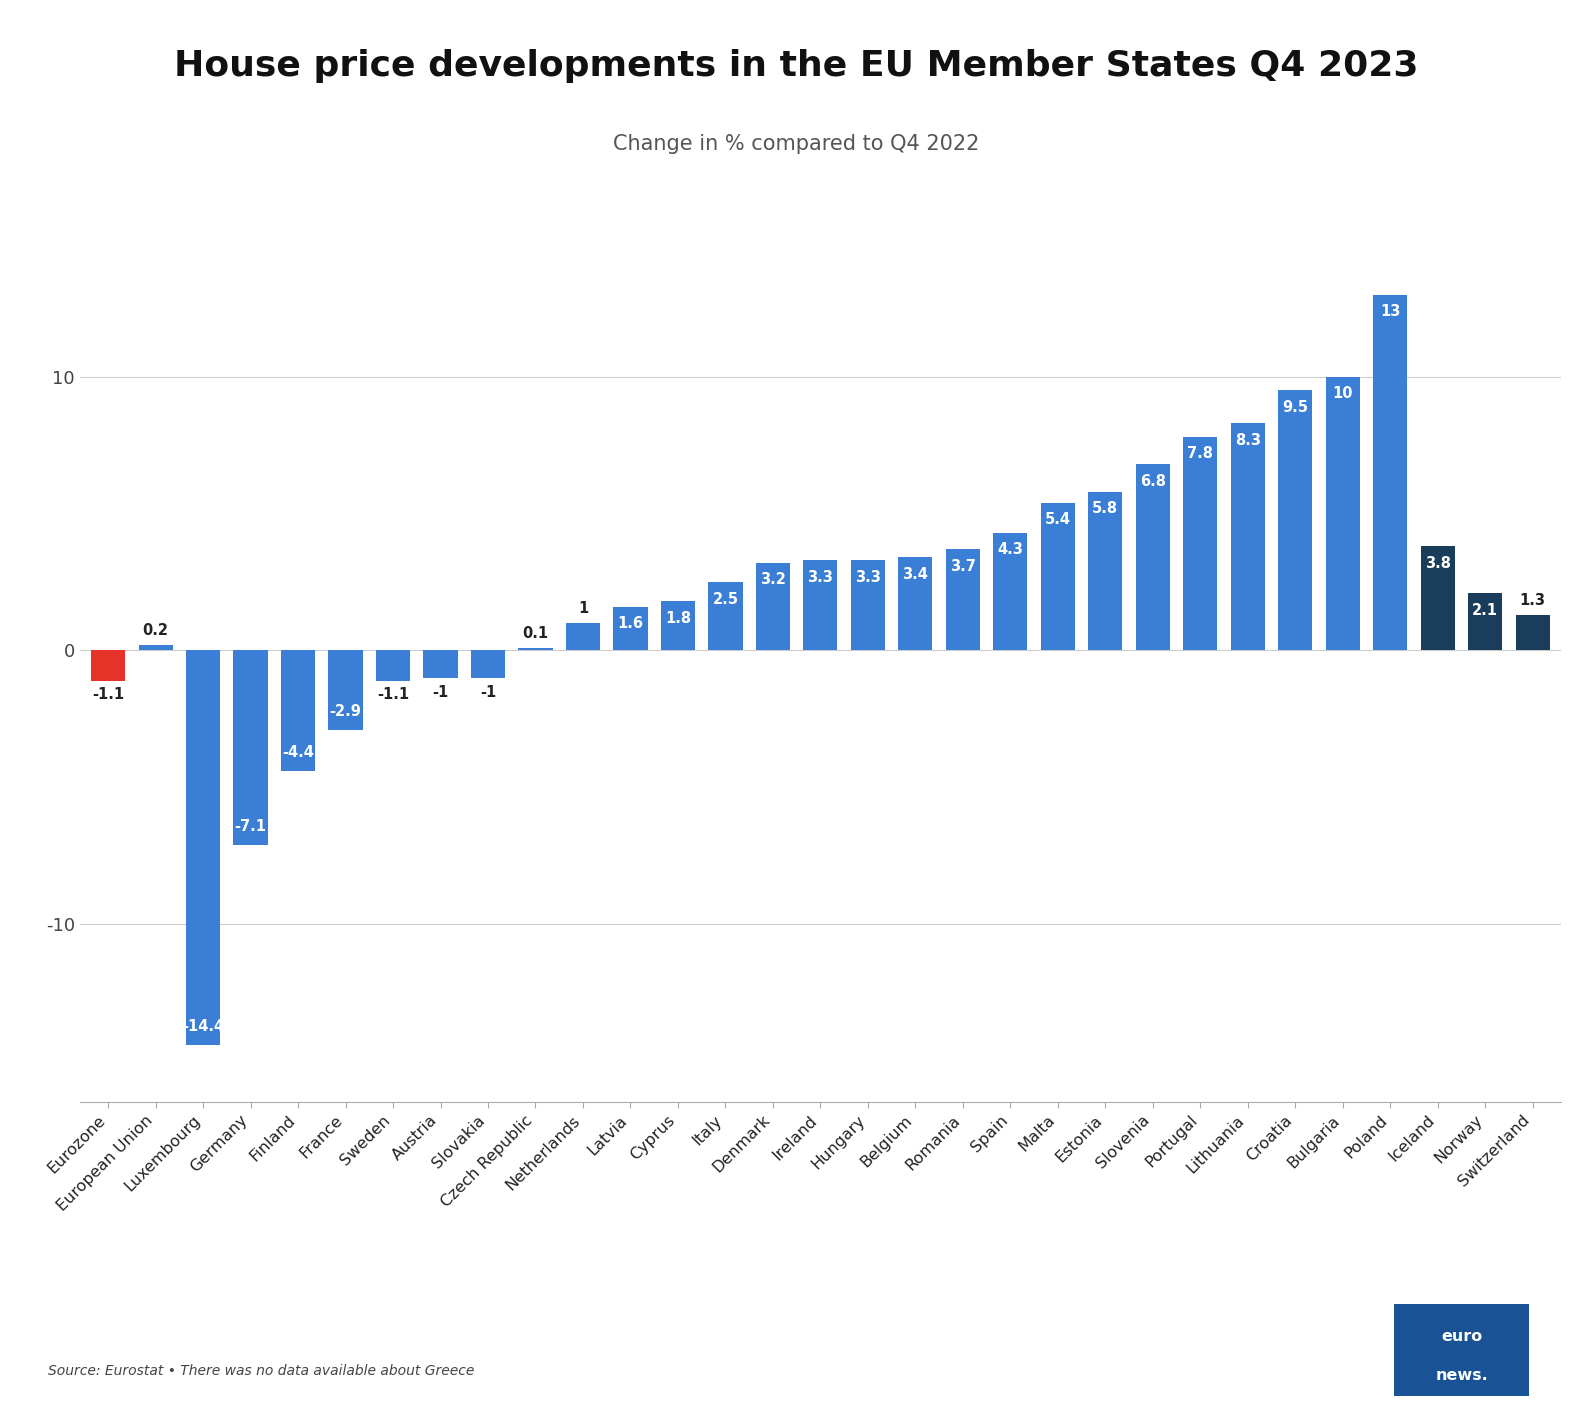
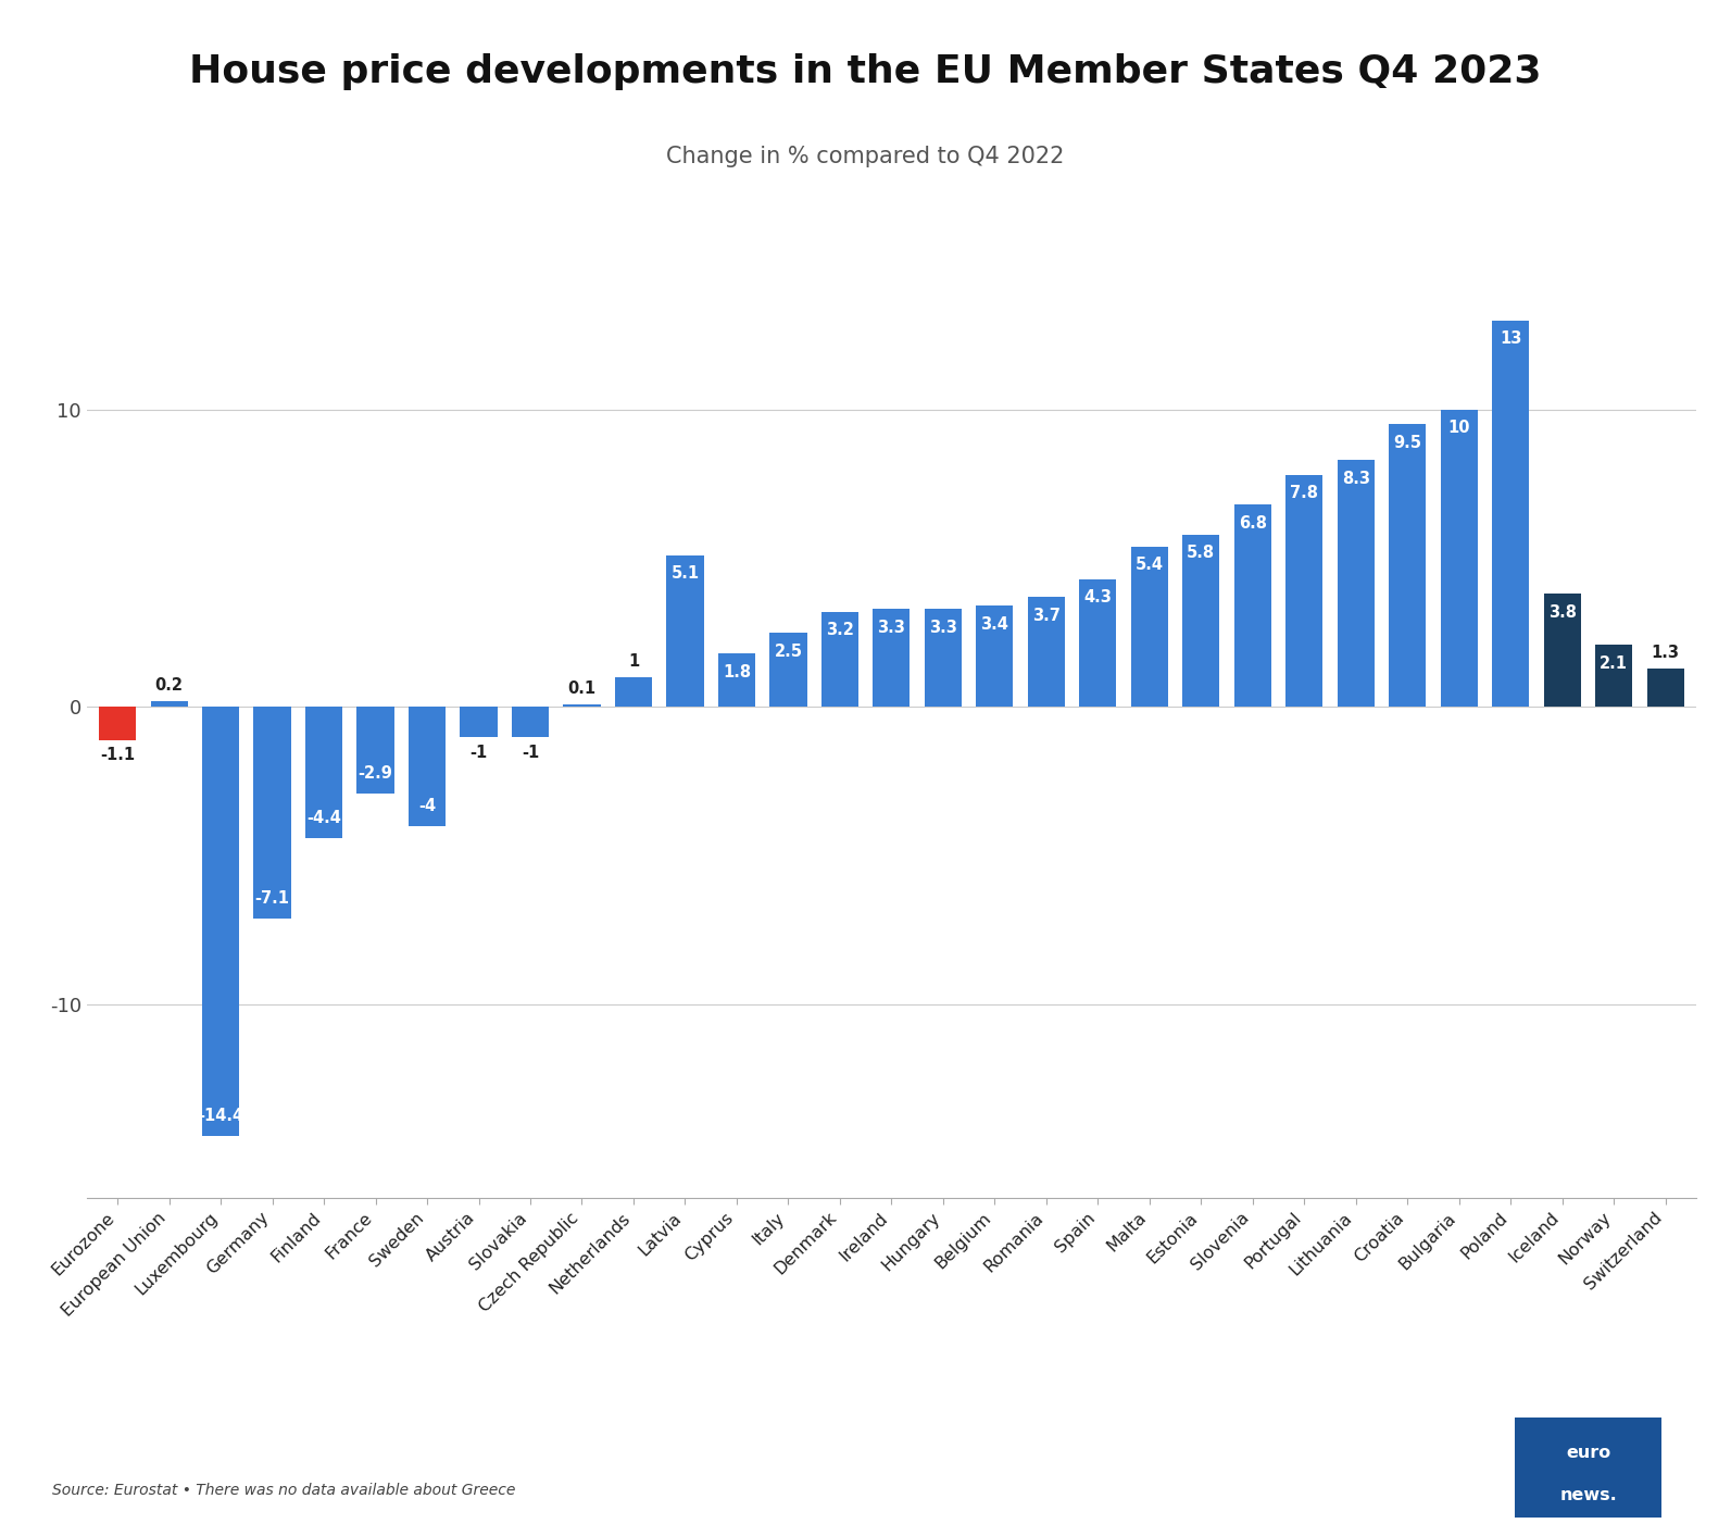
Sweden: -1.1 -> -4
Latvia: 1.6 -> 5.1
